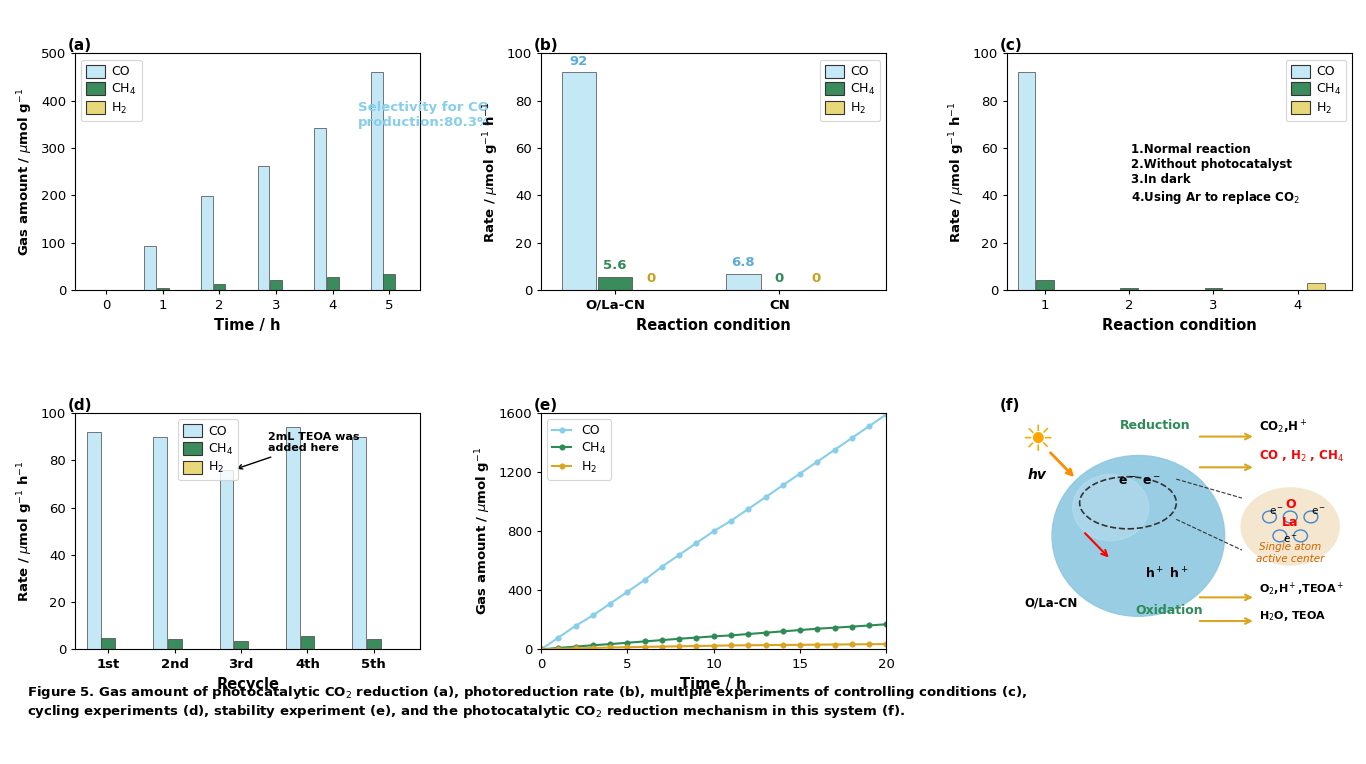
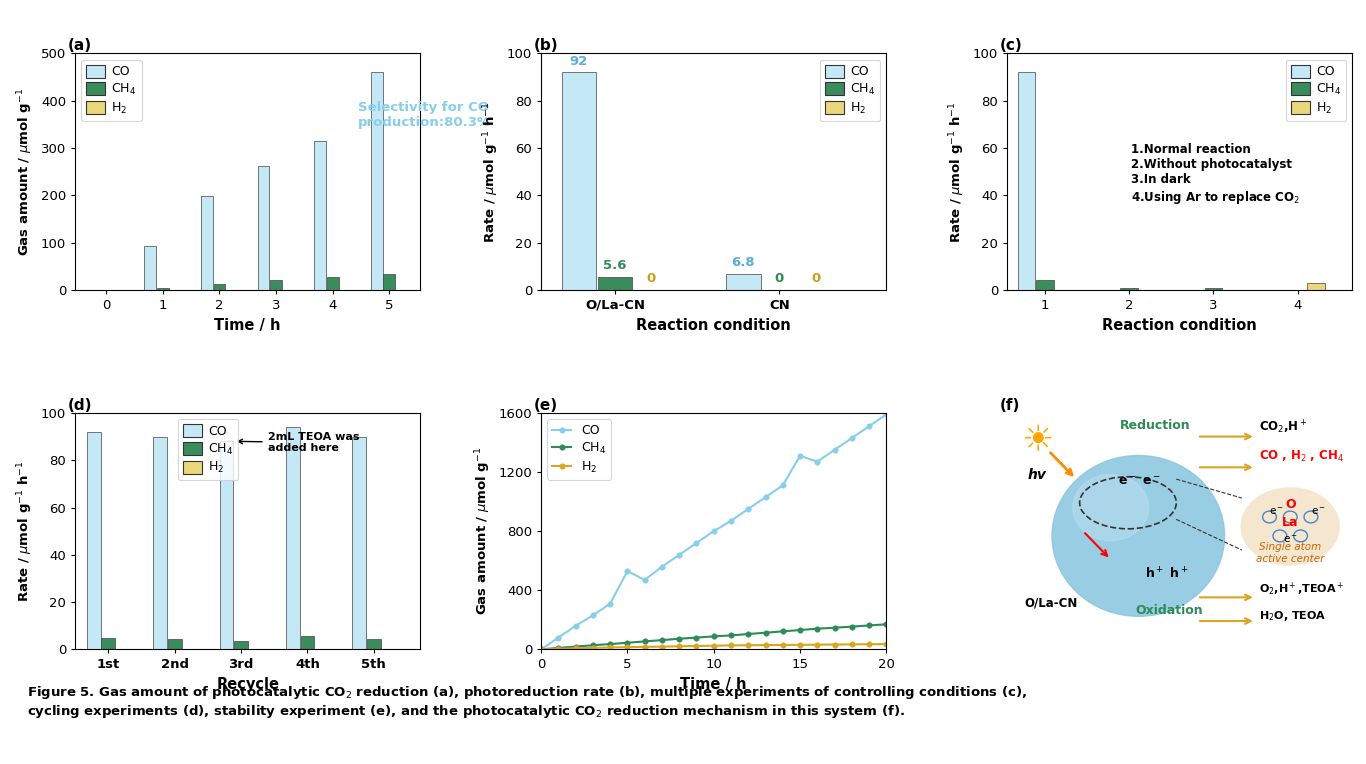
(a)/CO/4: 342 -> 315
(d)/CO/3rd: 76 -> 88
(e)/CO/5: 390 -> 530
(e)/CO/15: 1190 -> 1310
